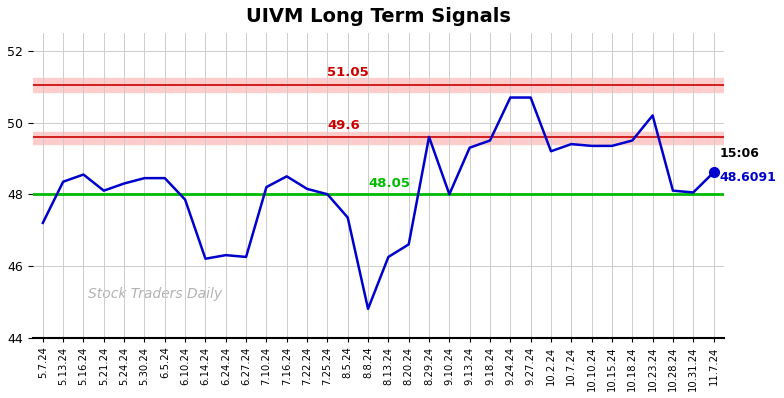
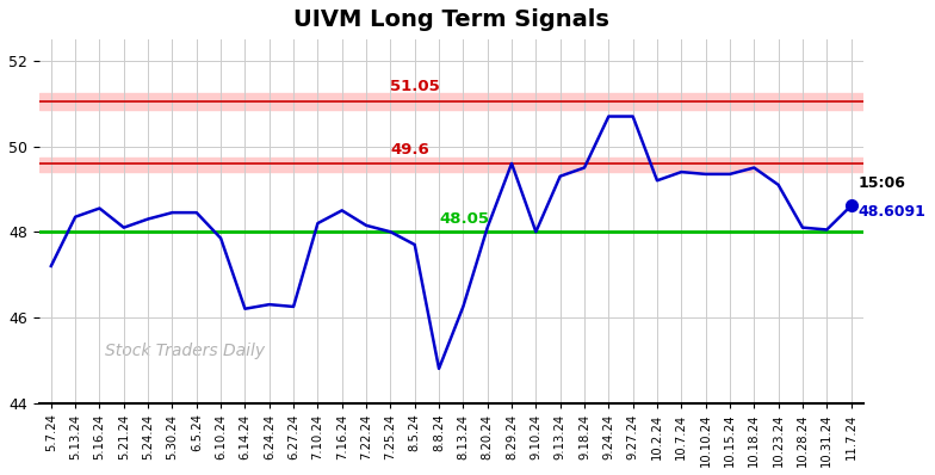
8.5.24: 47.35 -> 47.70
8.20.24: 46.60 -> 48.10
10.23.24: 50.20 -> 49.10
